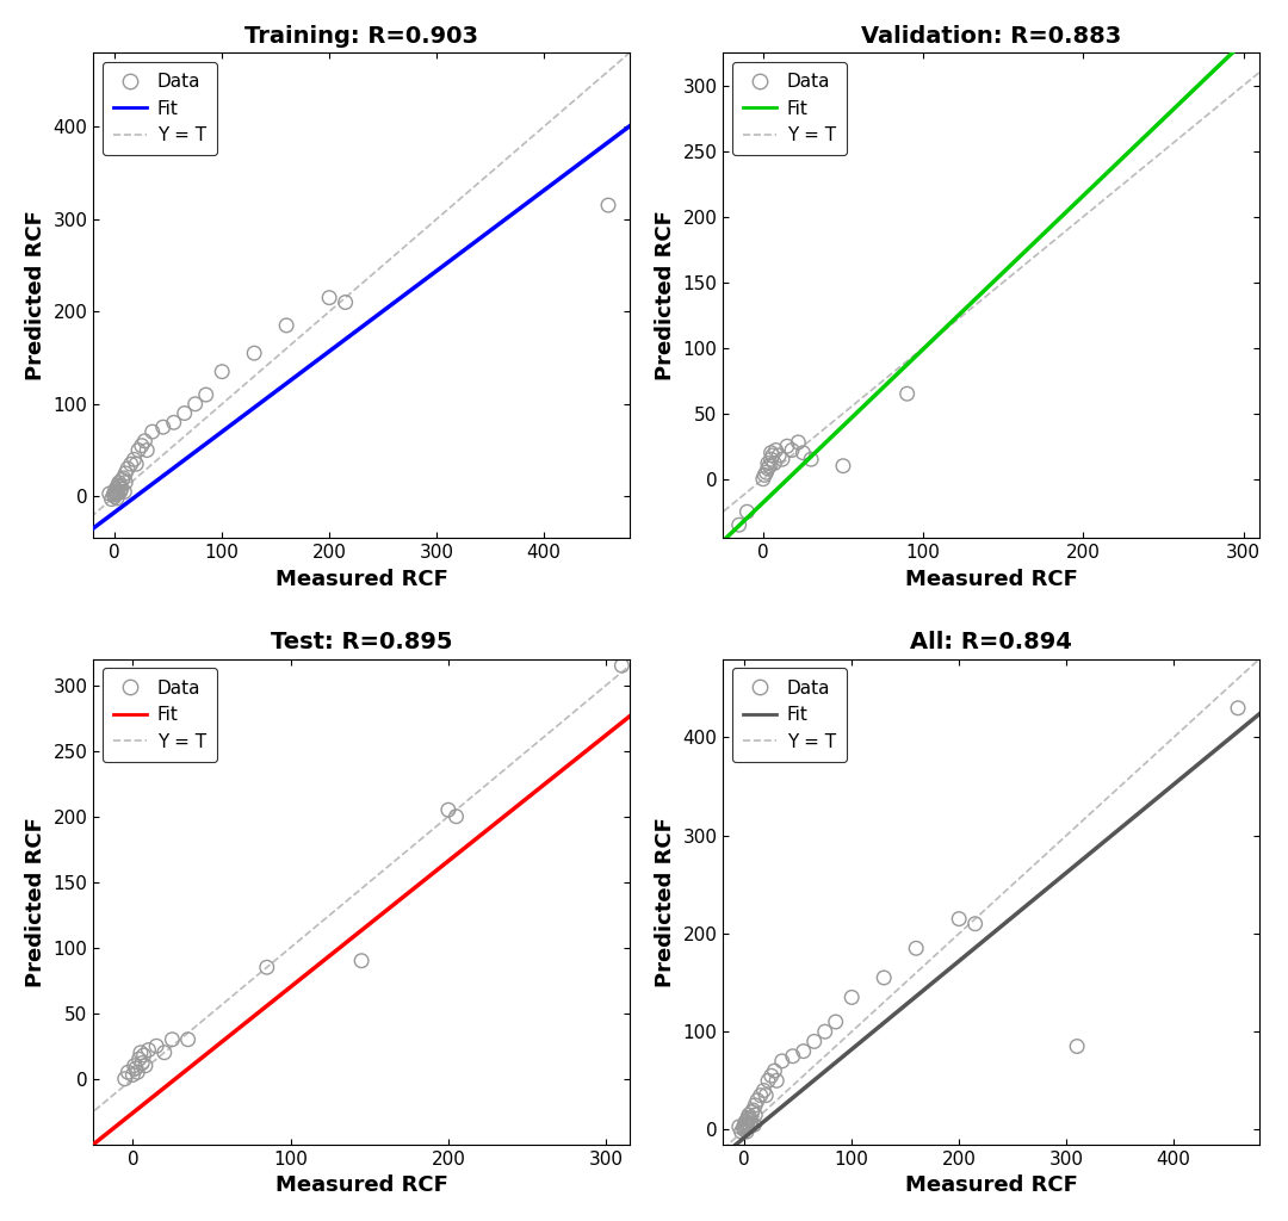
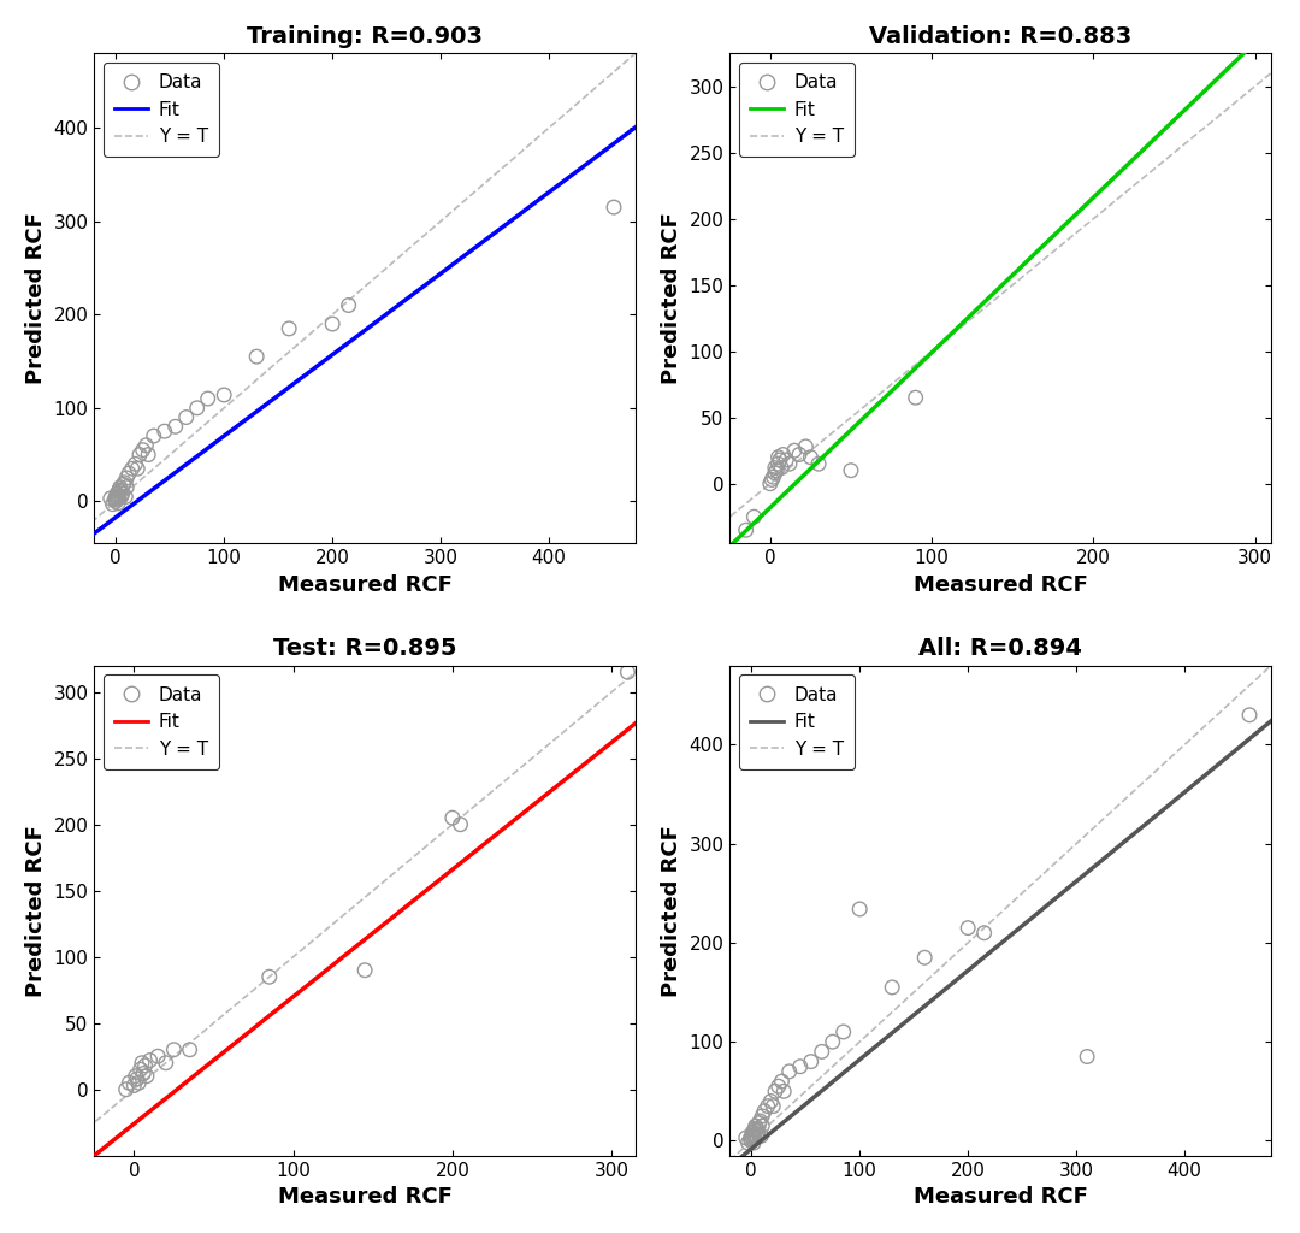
Training: R=0.903/100: 135 -> 114
Training: R=0.903/200: 215 -> 190
All: R=0.894/100: 135 -> 234
